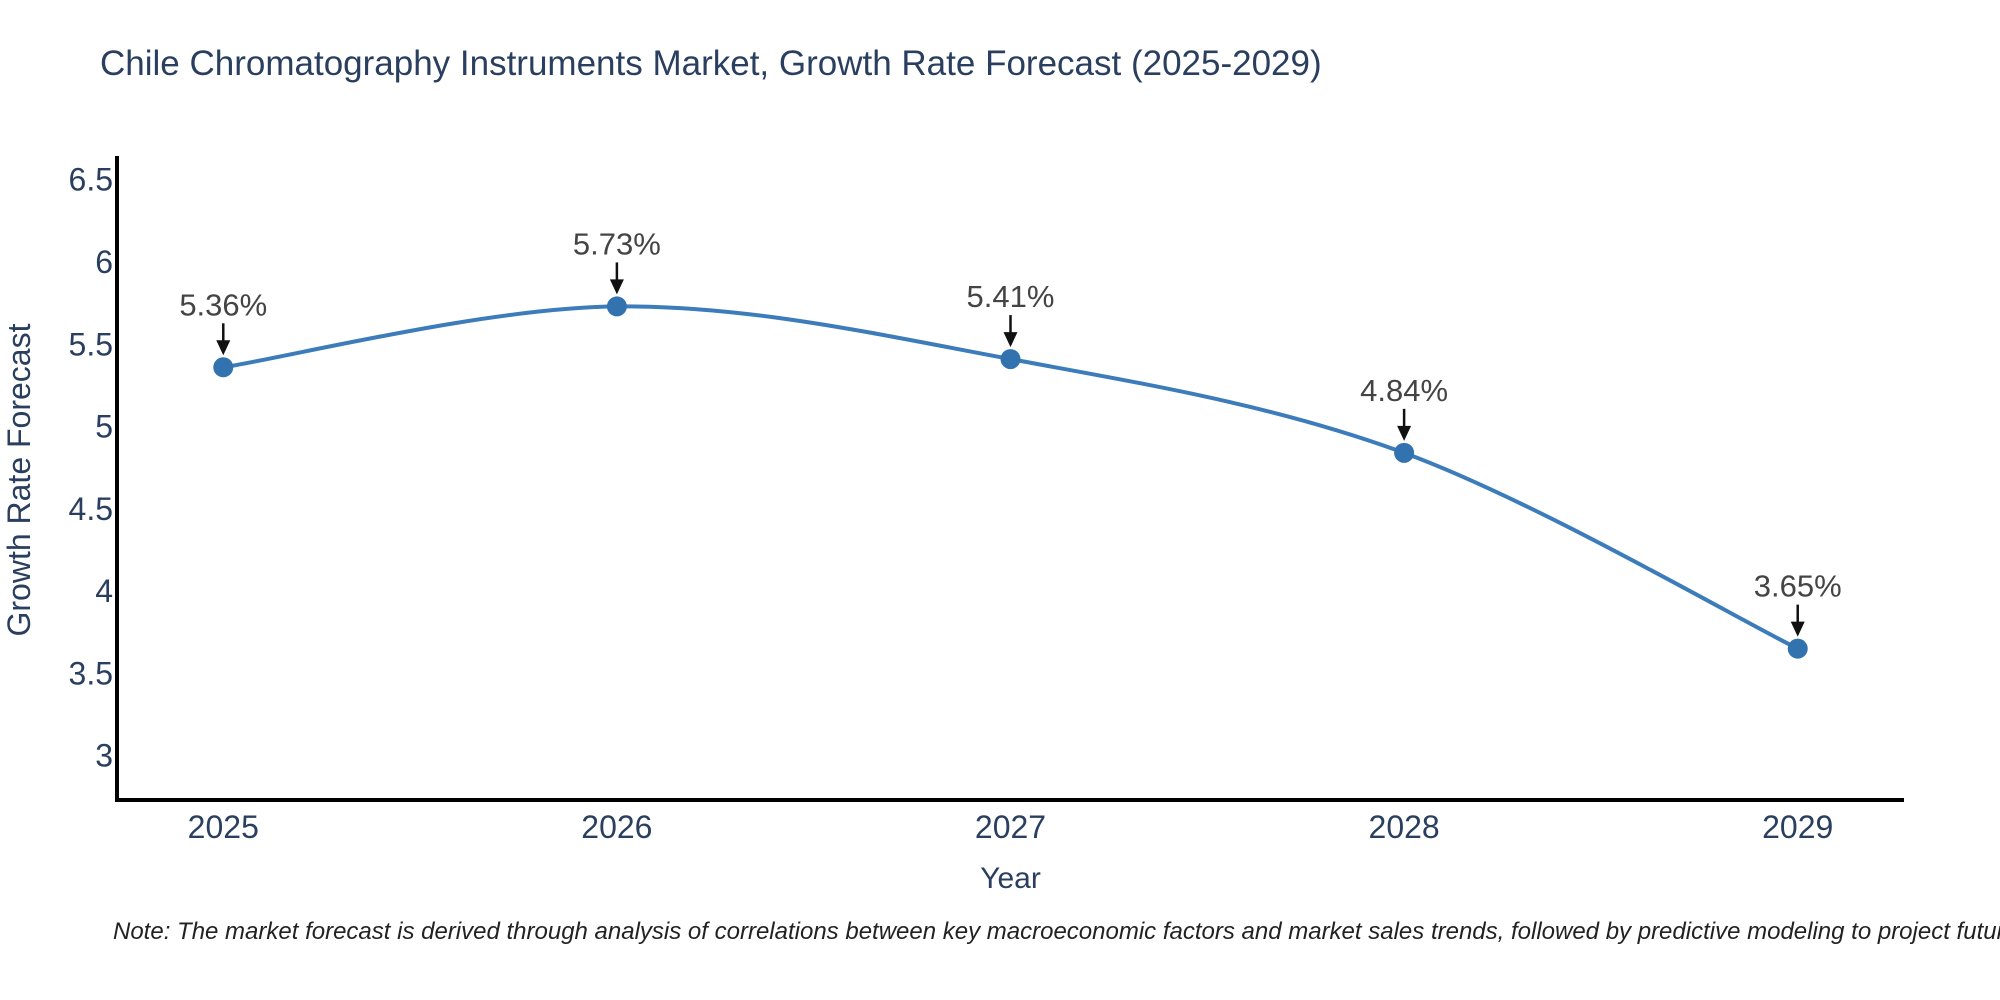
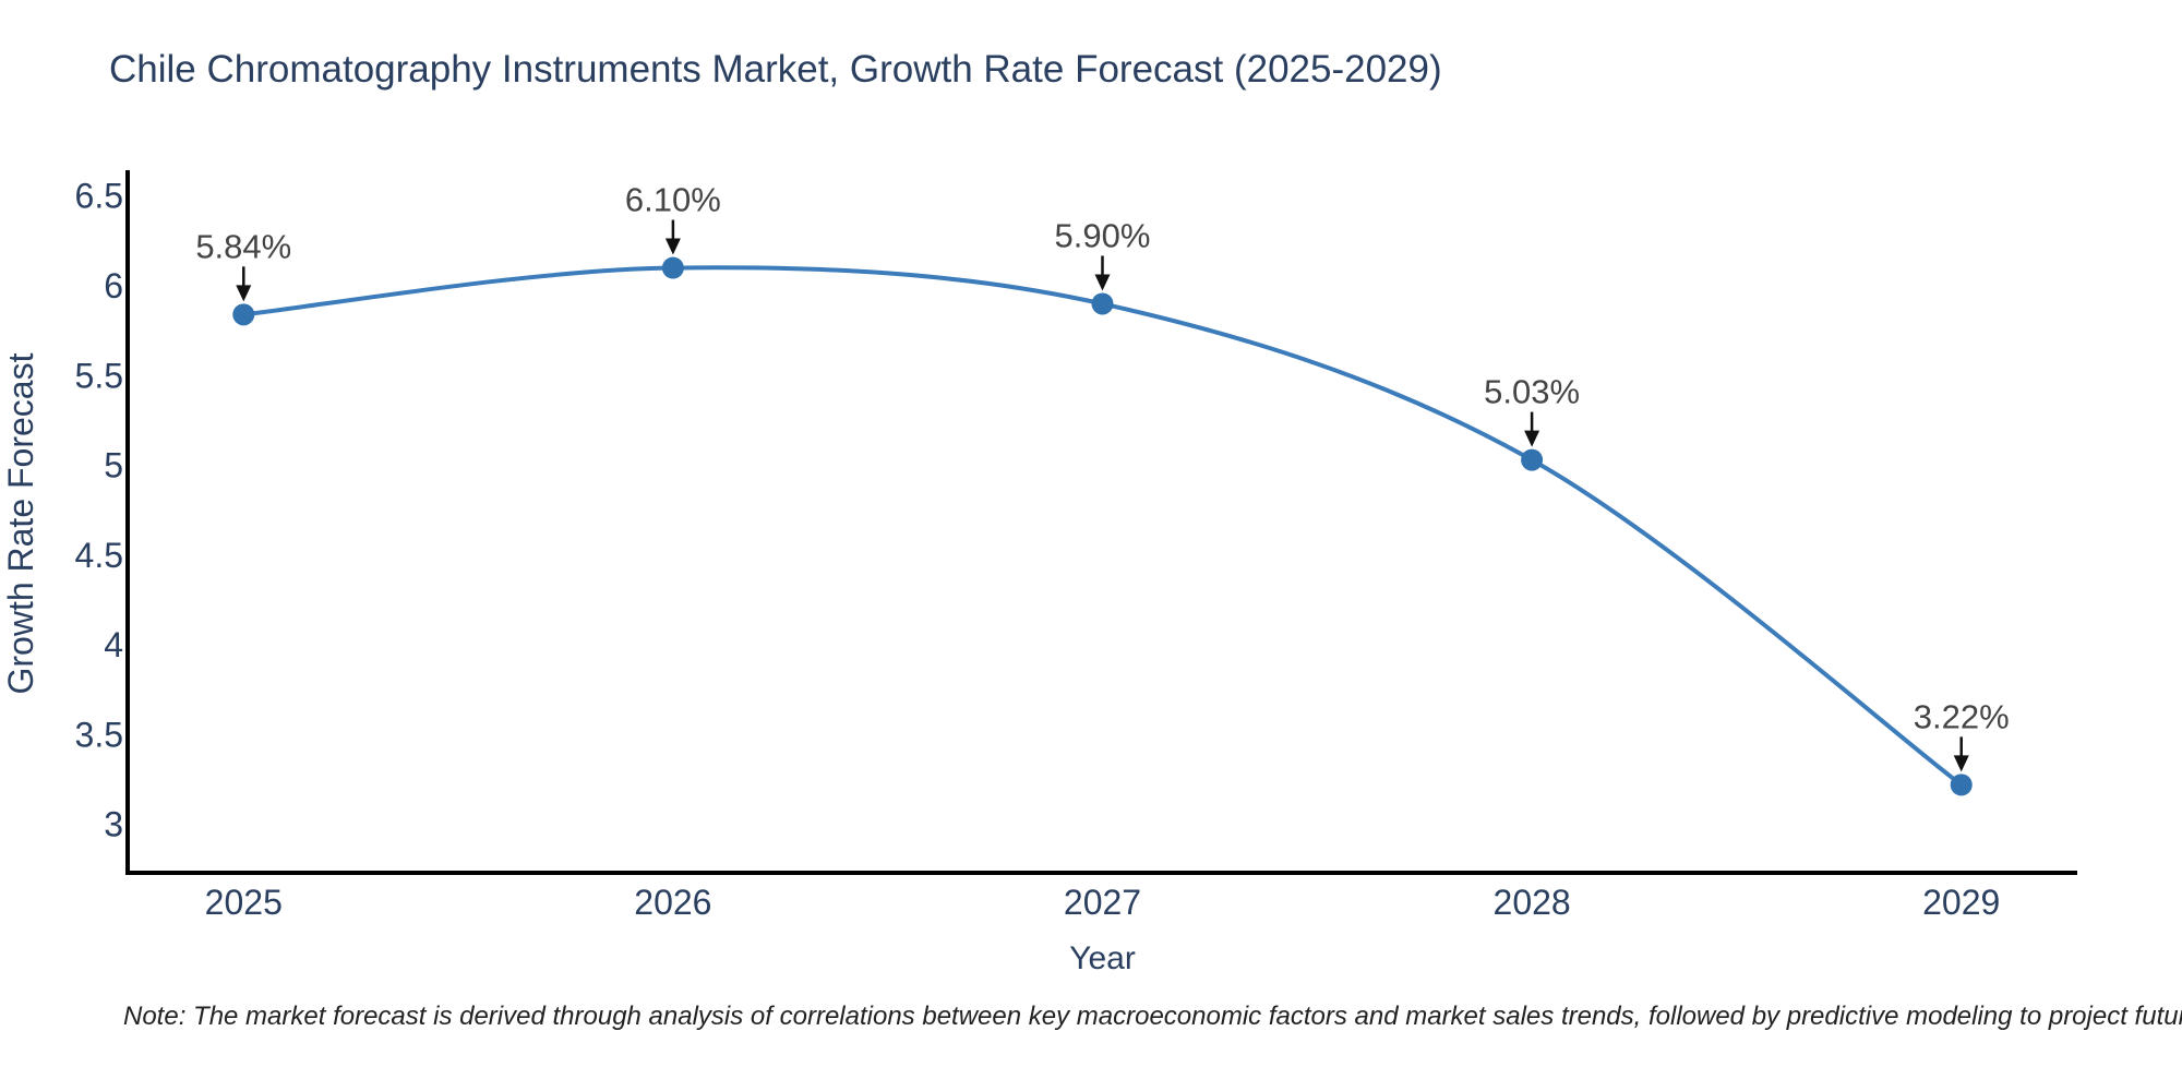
2025: 5.36% -> 5.84%
2026: 5.73% -> 6.10%
2027: 5.41% -> 5.90%
2028: 4.84% -> 5.03%
2029: 3.65% -> 3.22%
